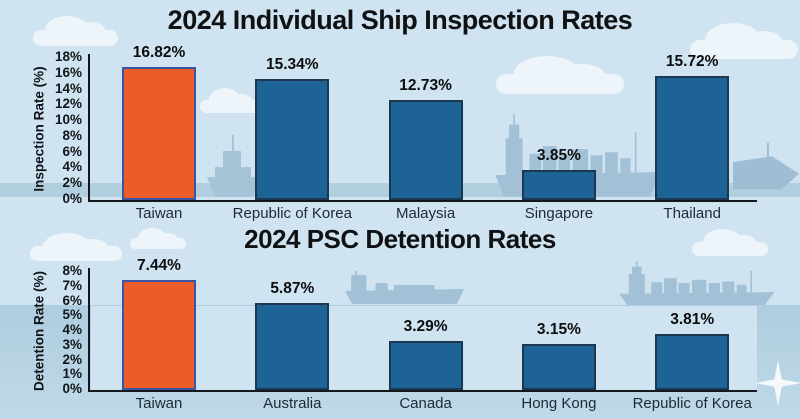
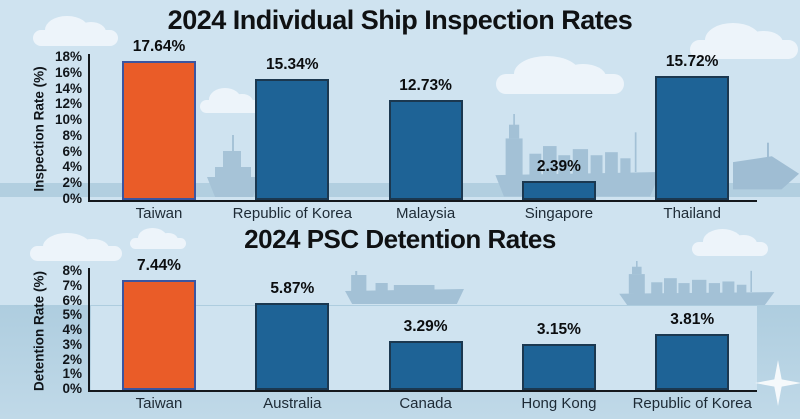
2024 Individual Ship Inspection Rates/Taiwan: 16.82% -> 17.64%
2024 Individual Ship Inspection Rates/Singapore: 3.85% -> 2.39%
